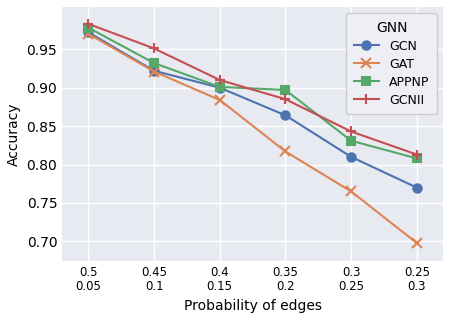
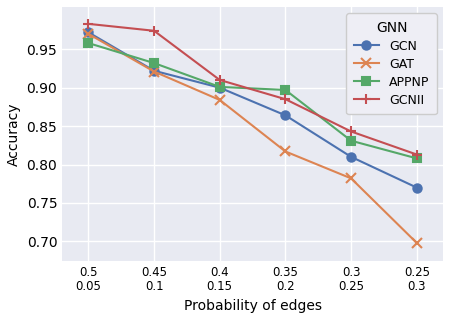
APPNP/0.5 0.05: 0.978 -> 0.958
GCNII/0.45 0.1: 0.951 -> 0.974
GAT/0.3 0.25: 0.765 -> 0.782
